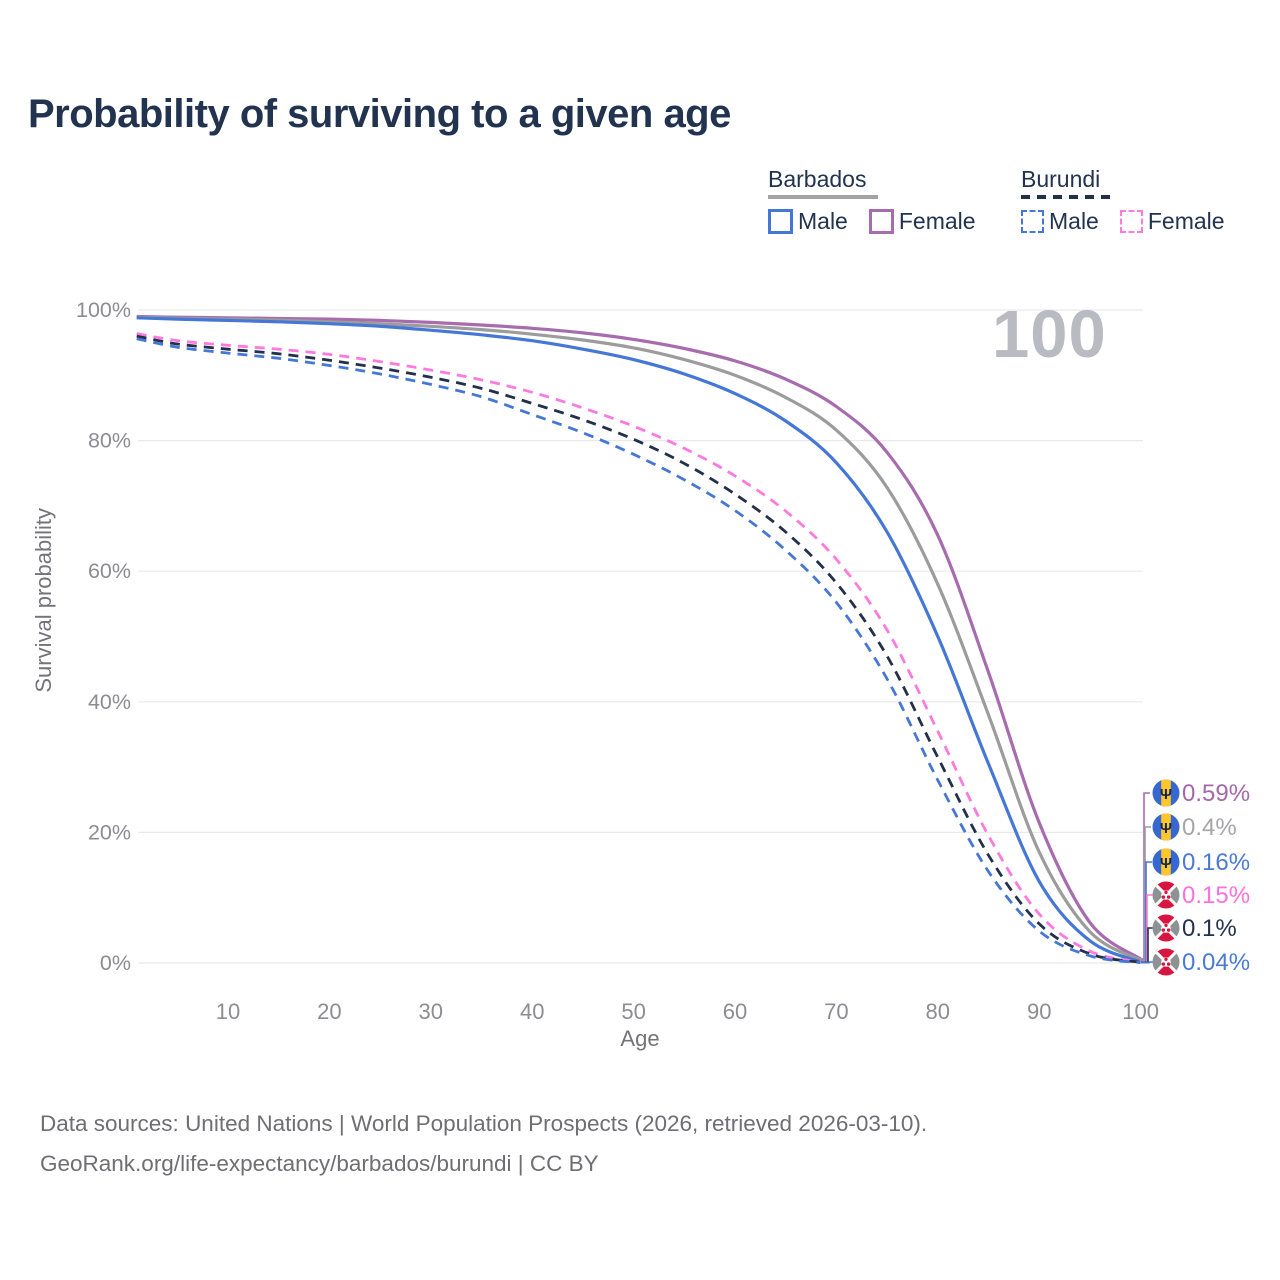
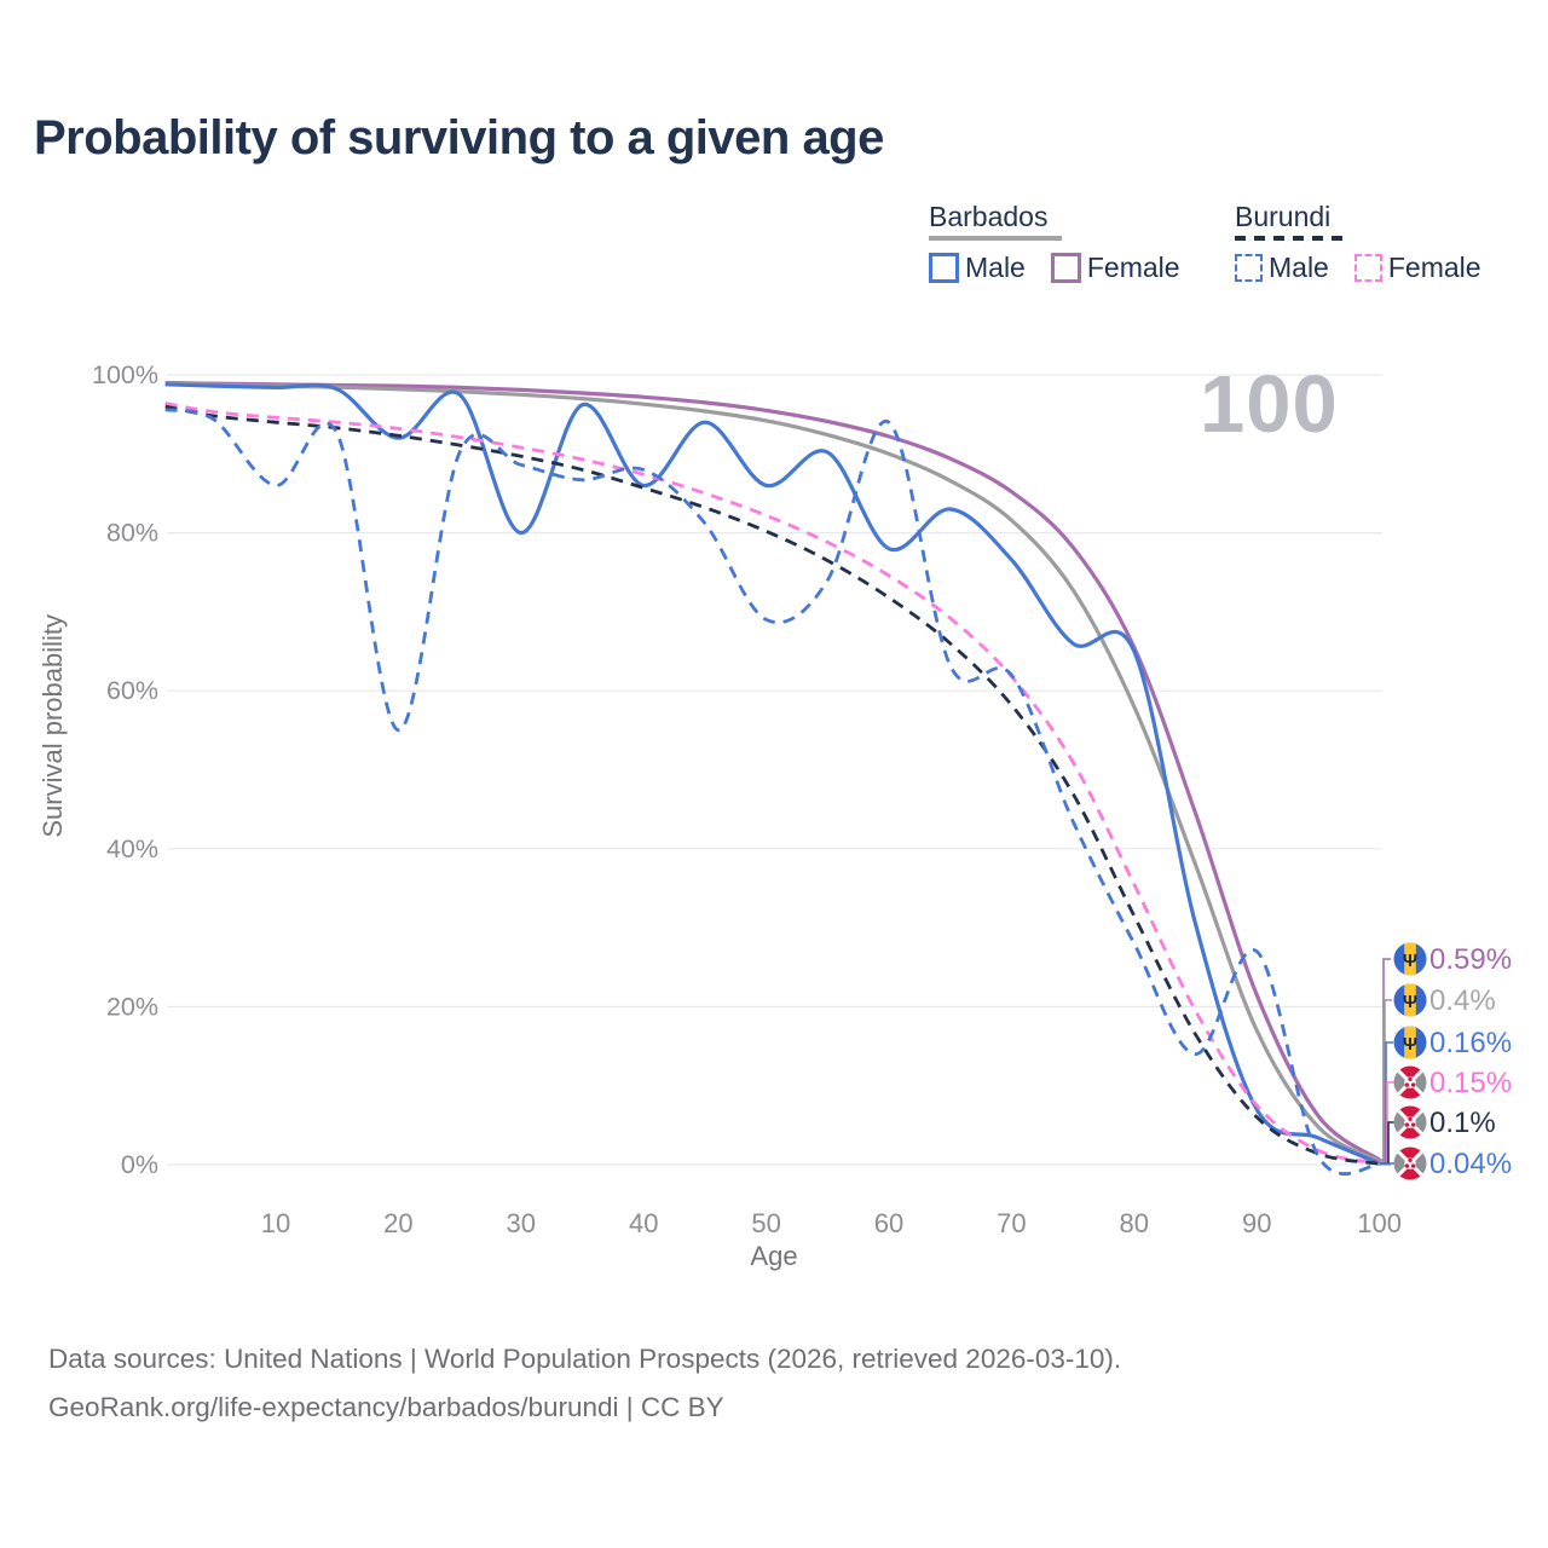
Burundi Male/10: 93% -> 86%
Barbados Male/20: 98% -> 92%
Burundi Male/20: 92% -> 55%
Barbados Male/30: 97% -> 80%
Barbados Male/40: 95% -> 86%
Burundi Male/40: 84% -> 88%
Barbados Male/50: 92% -> 86%
Burundi Male/50: 78% -> 69%
Barbados Male/60: 87% -> 78%
Burundi Male/60: 69% -> 94%
Burundi Male/70: 55% -> 62%
Barbados Male/80: 50% -> 65%
Barbados Male/90: 12% -> 7%
Burundi Male/90: 5% -> 27%
